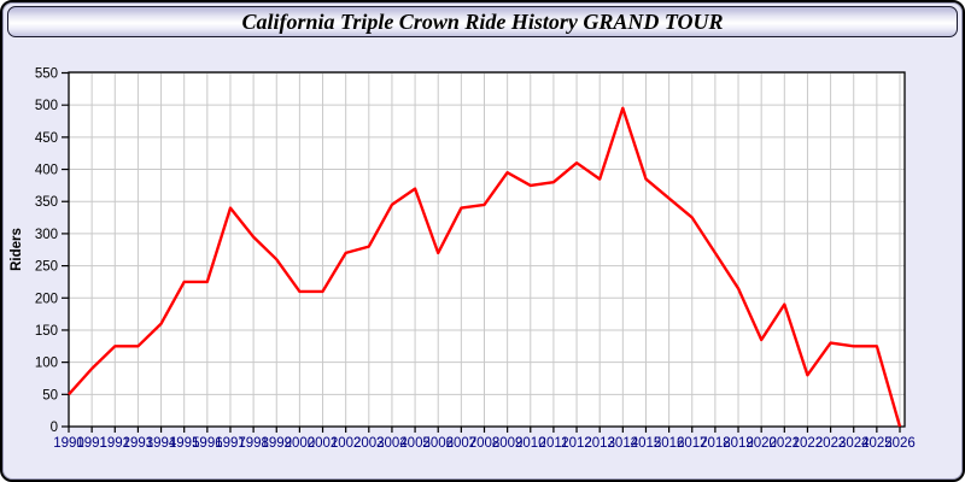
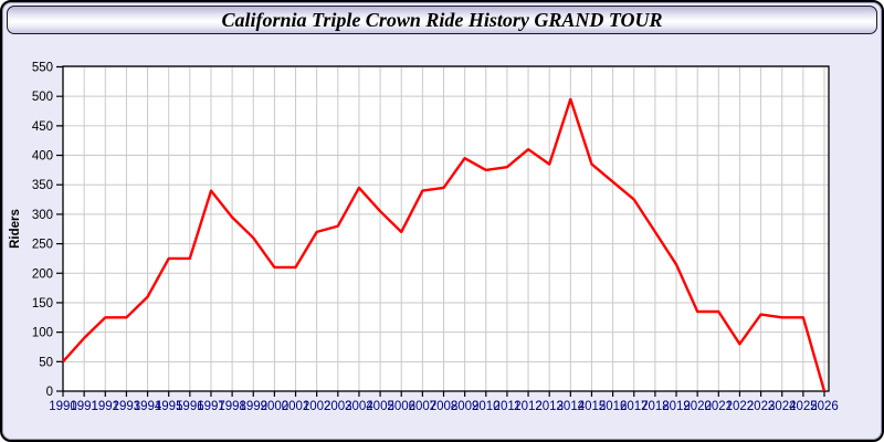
2005: 370 -> 300
2021: 190 -> 140
